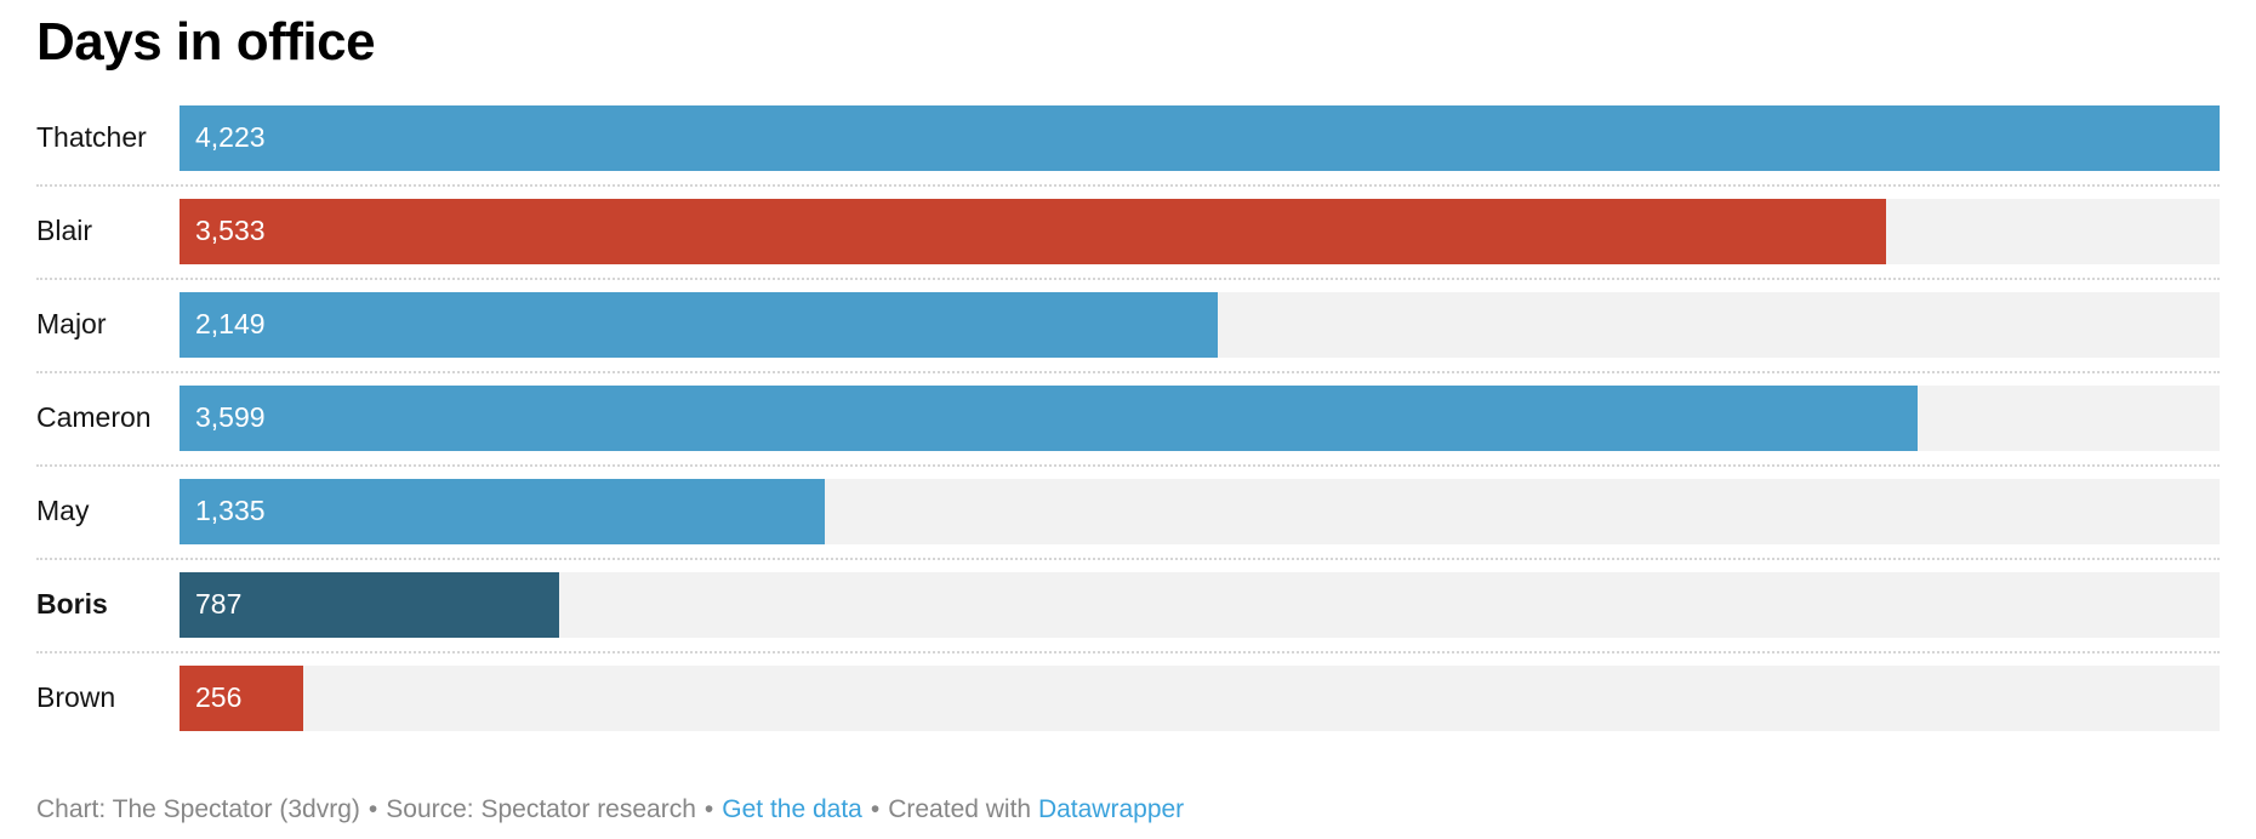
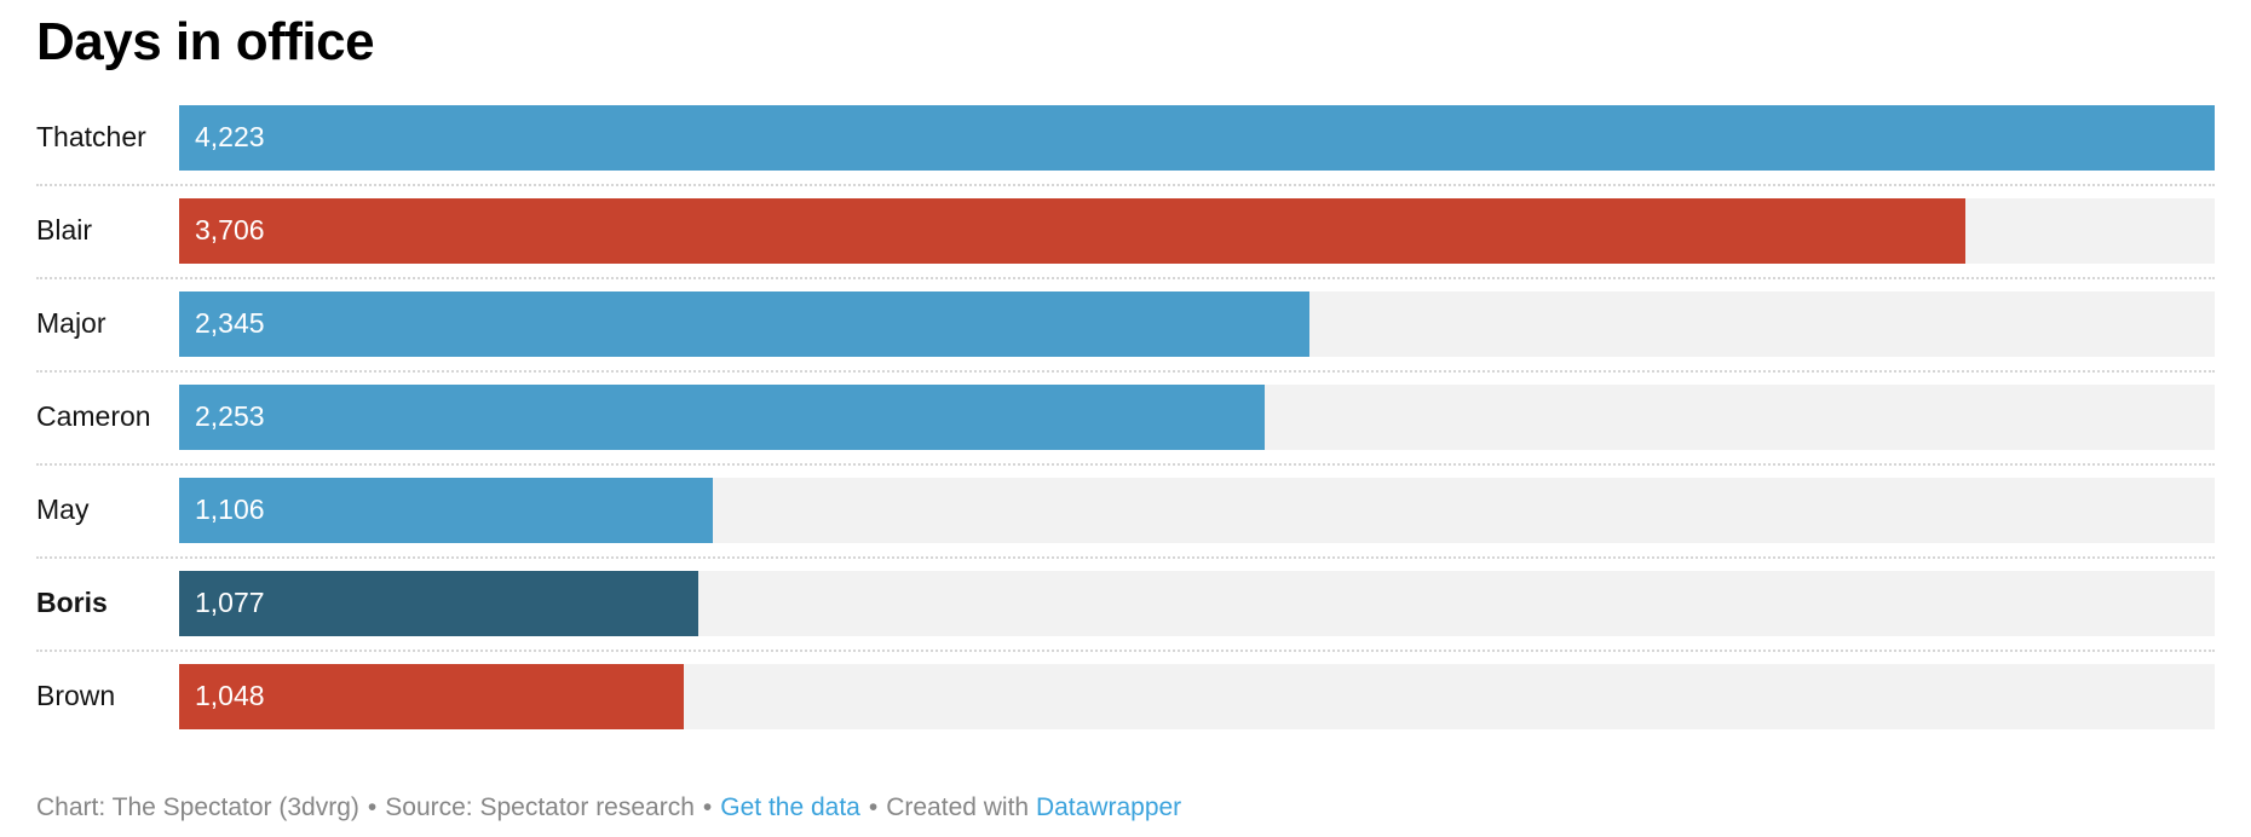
Blair: 3,533 -> 3,706
Major: 2,149 -> 2,345
Cameron: 3,599 -> 2,253
May: 1,335 -> 1,106
Boris: 787 -> 1,077
Brown: 256 -> 1,048
